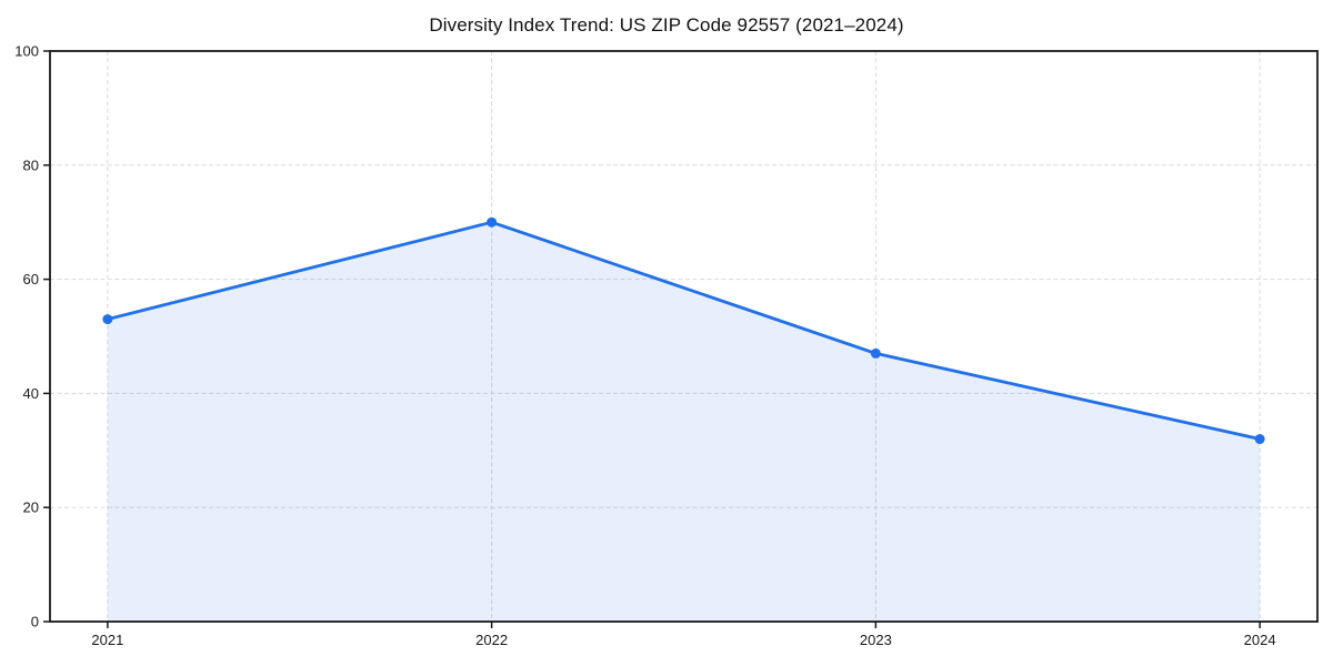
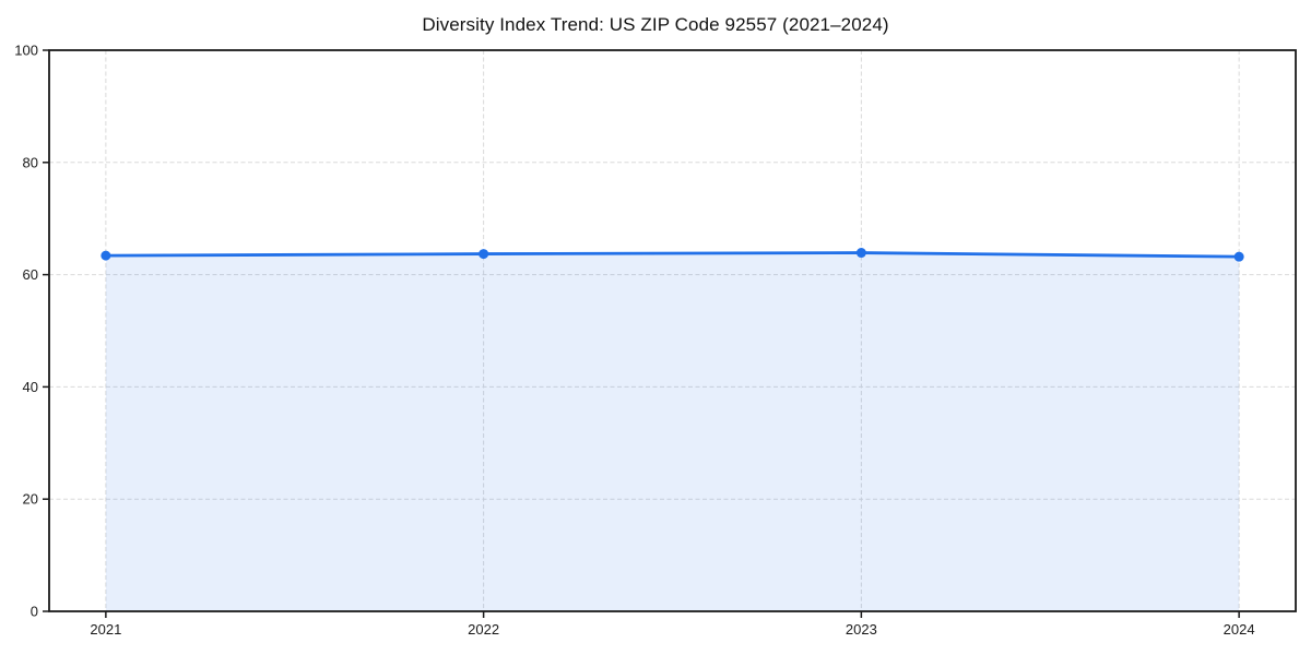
2021: 53 -> 63
2022: 70 -> 64
2023: 47 -> 64
2024: 32 -> 63
